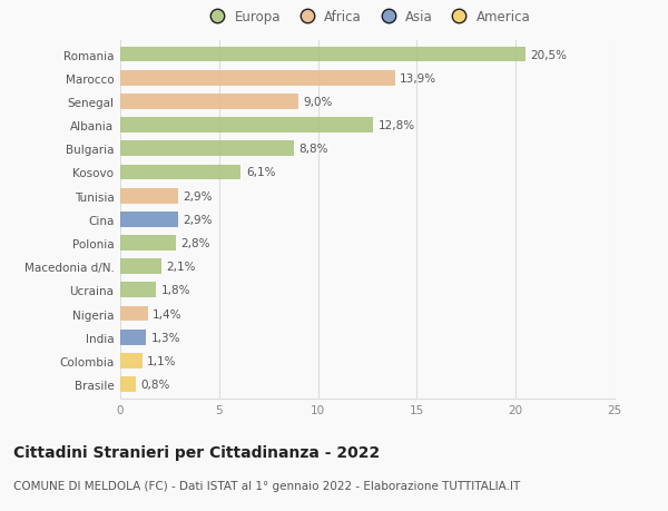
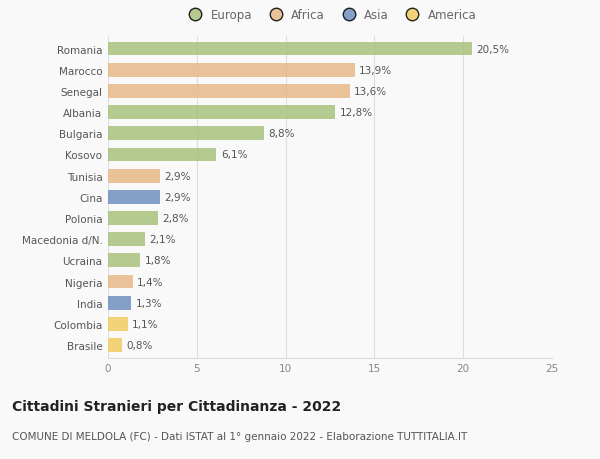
Senegal: 9,0% -> 13,6%
